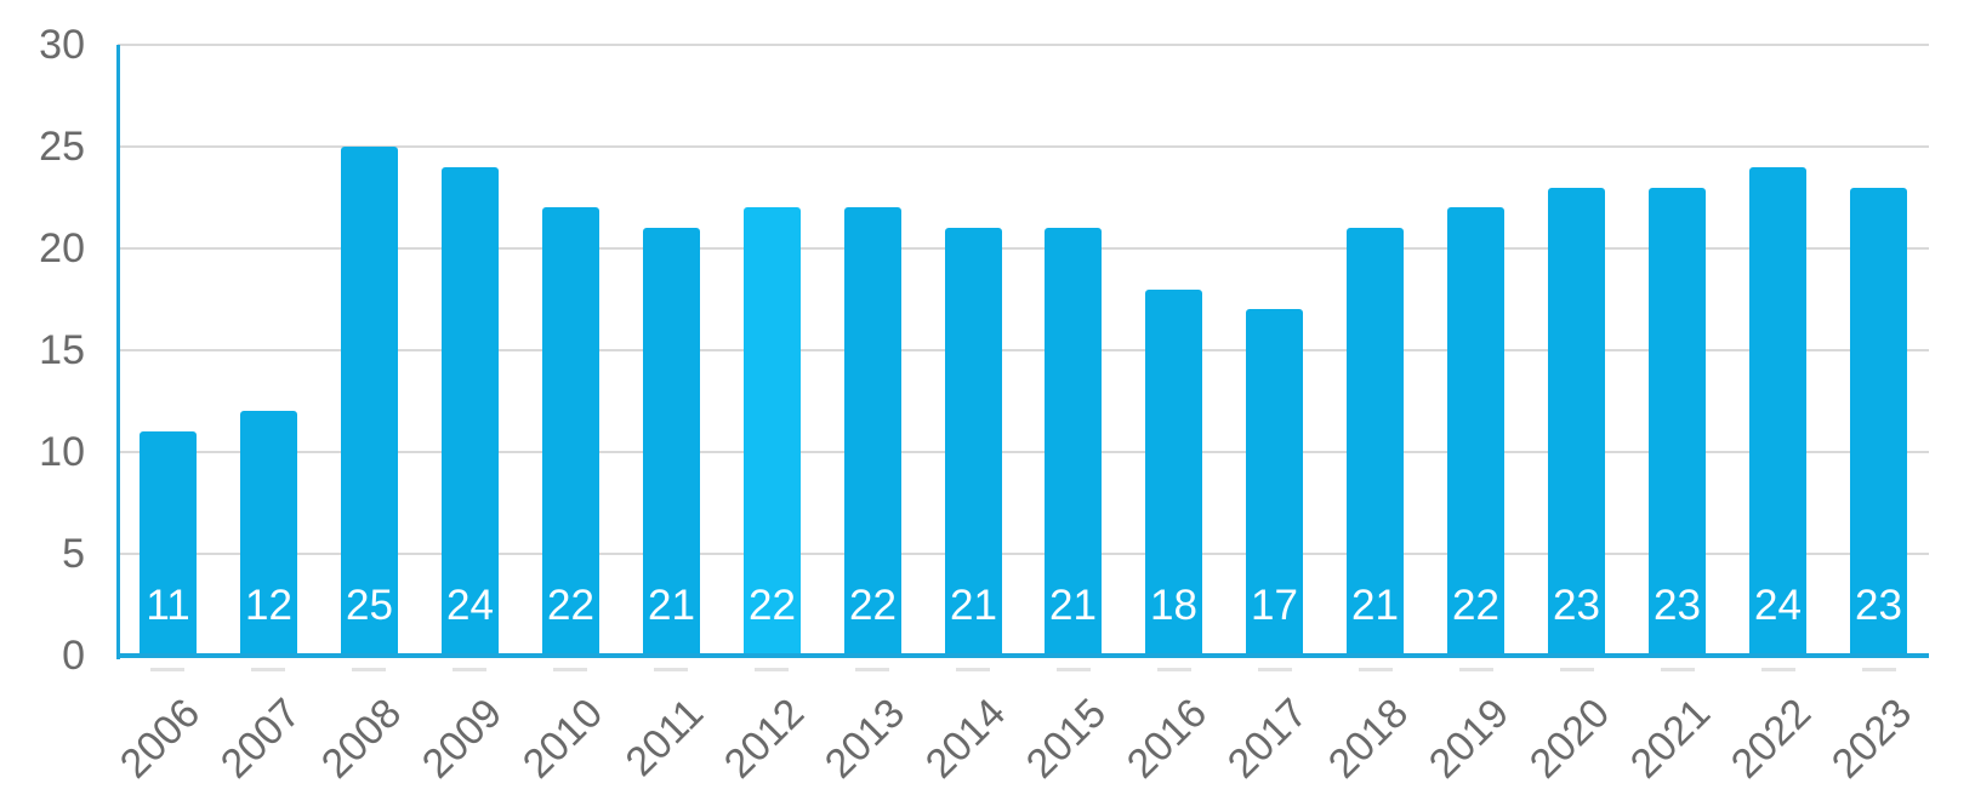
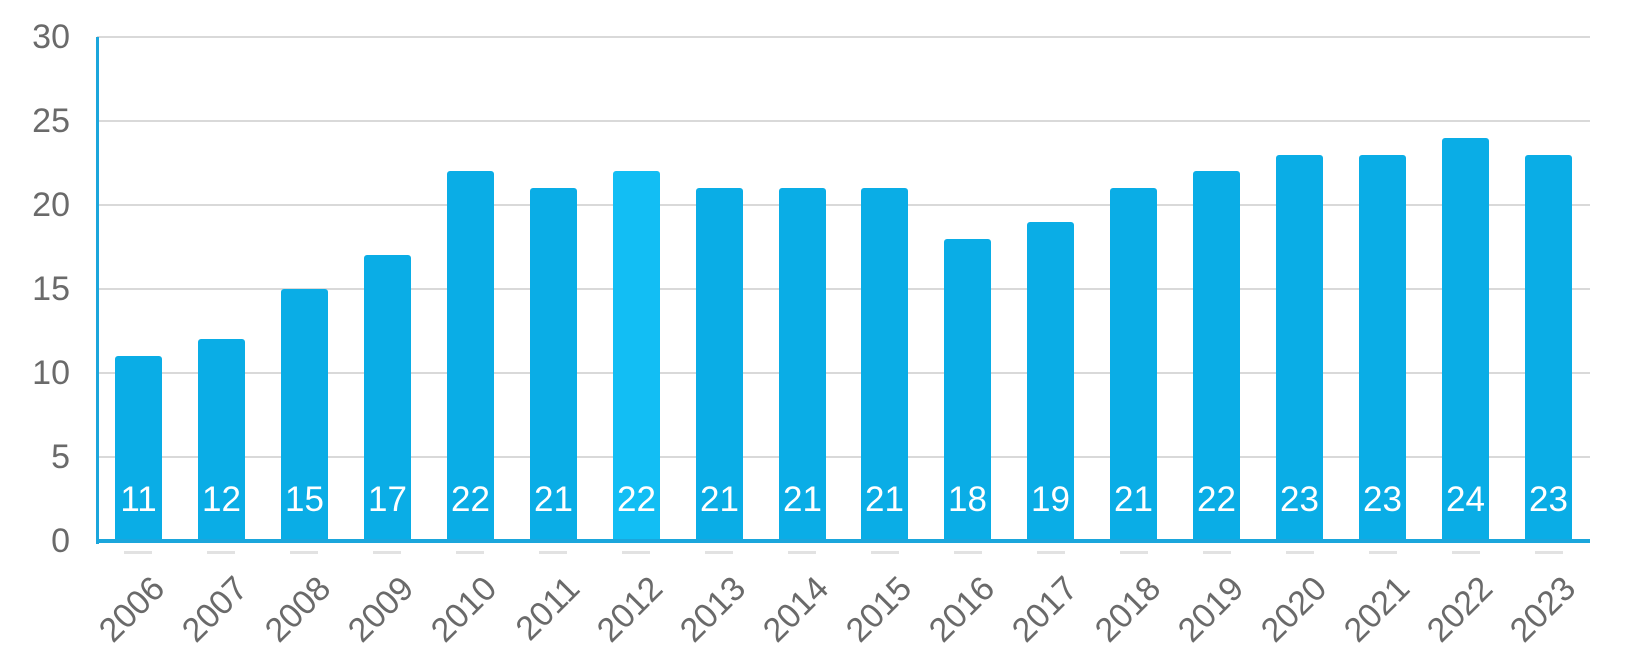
2008: 25 -> 15
2009: 24 -> 17
2013: 22 -> 21
2017: 17 -> 19
